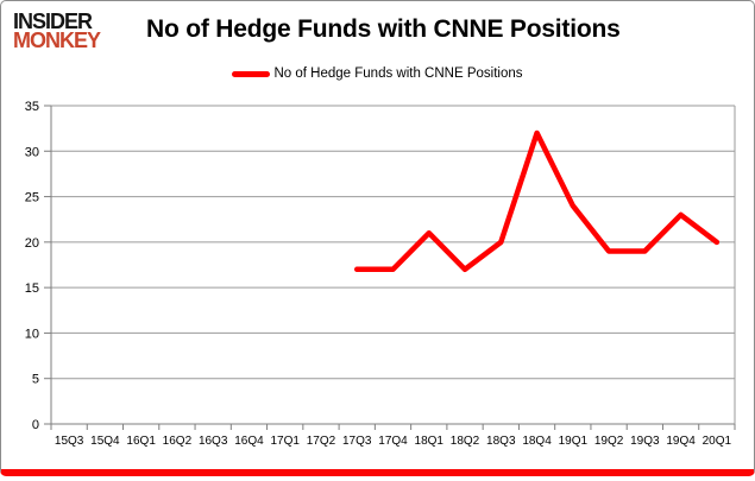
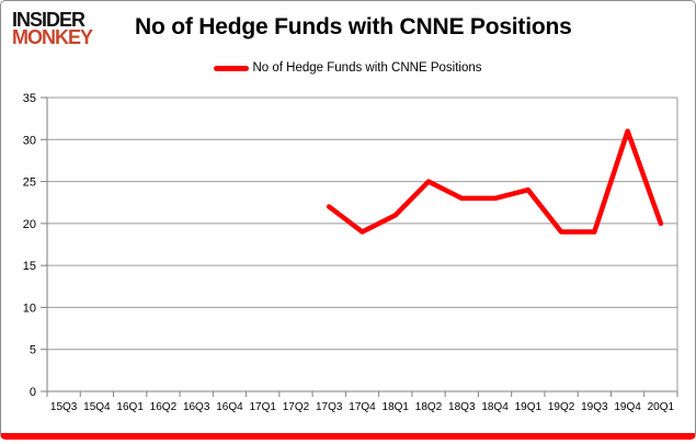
17Q3: 17 -> 22
17Q4: 17 -> 19
18Q2: 17 -> 25
18Q3: 20 -> 23
18Q4: 32 -> 23
19Q4: 23 -> 31
